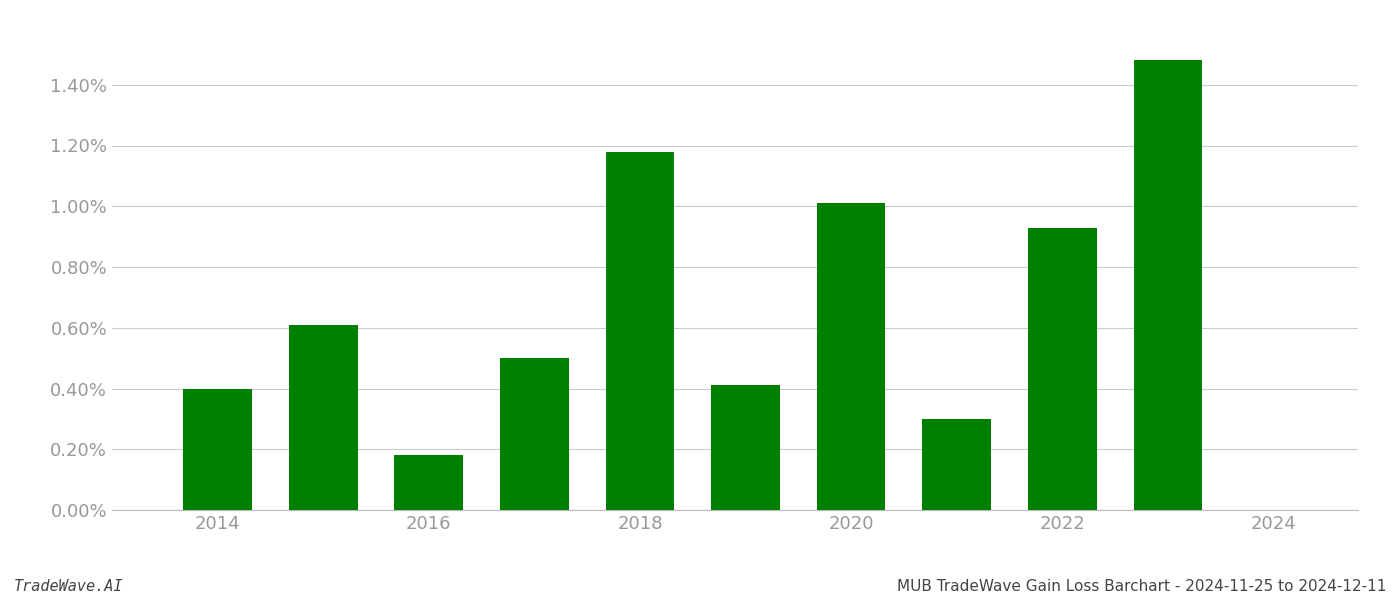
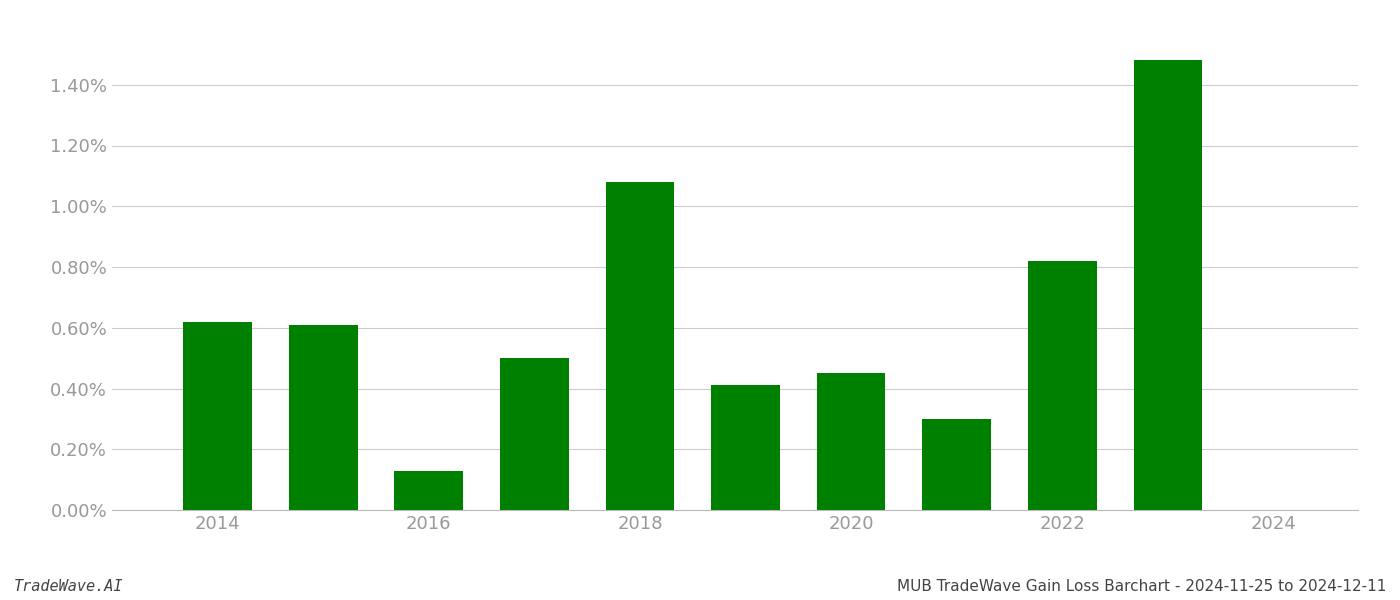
2014: 0.40% -> 0.62%
2016: 0.18% -> 0.13%
2018: 1.18% -> 1.08%
2020: 1.01% -> 0.45%
2022: 0.93% -> 0.82%
